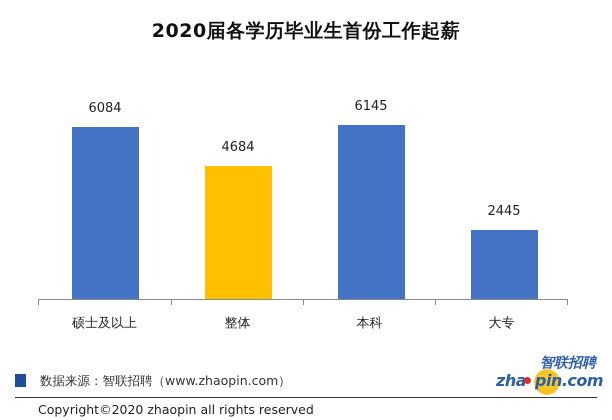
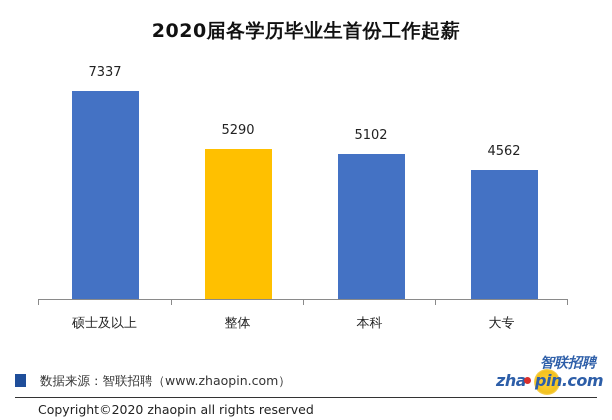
硕士及以上: 6084 -> 7337
整体: 4684 -> 5290
本科: 6145 -> 5102
大专: 2445 -> 4562
